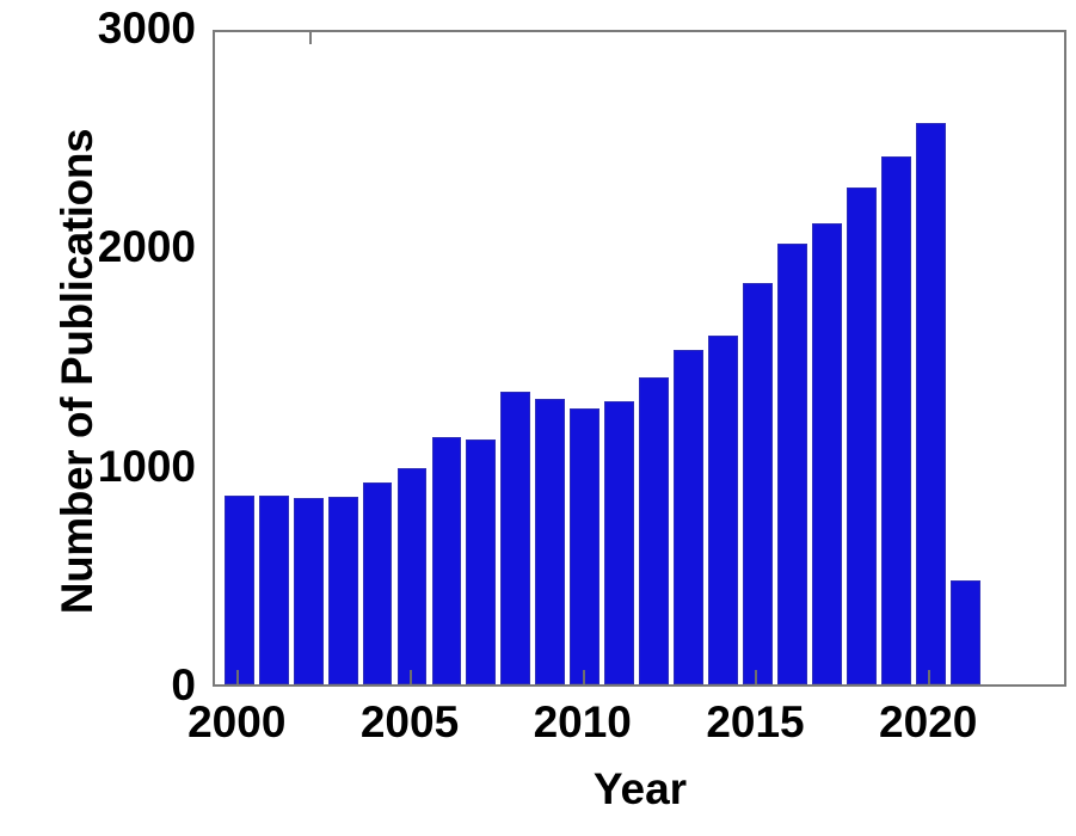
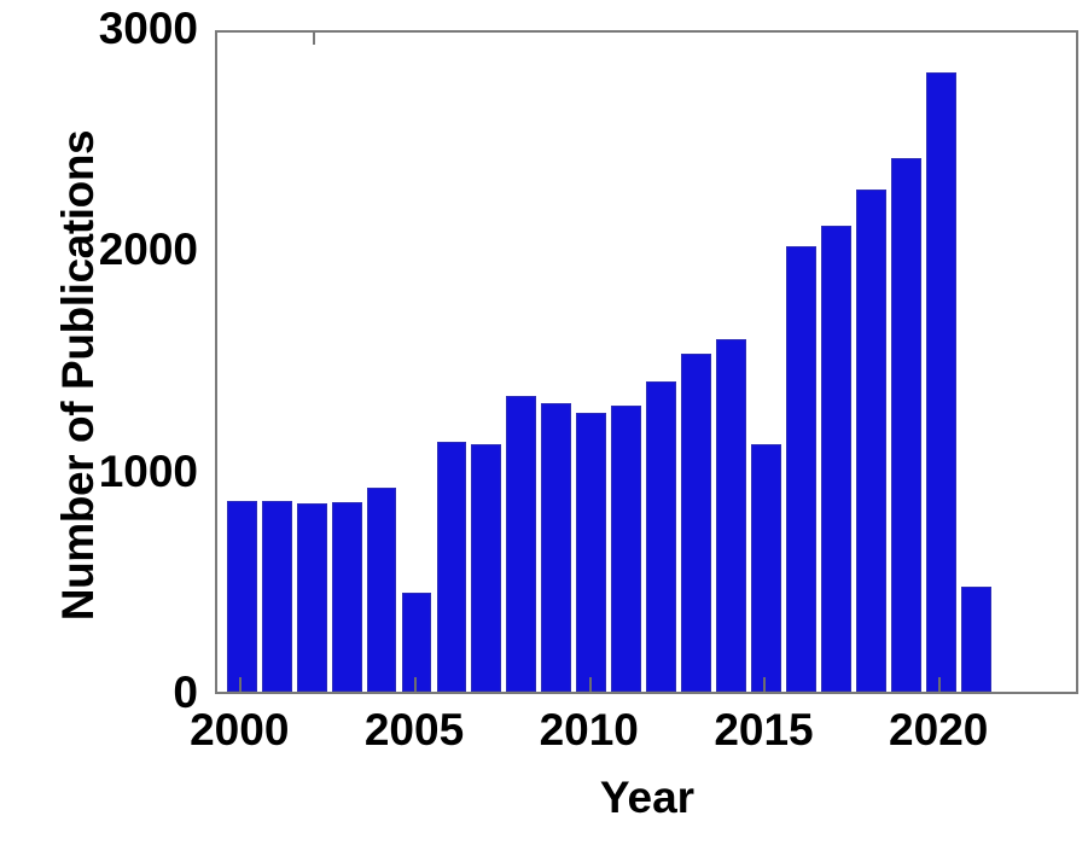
2005: 980 -> 450
2015: 1840 -> 1120
2020: 2560 -> 2800
